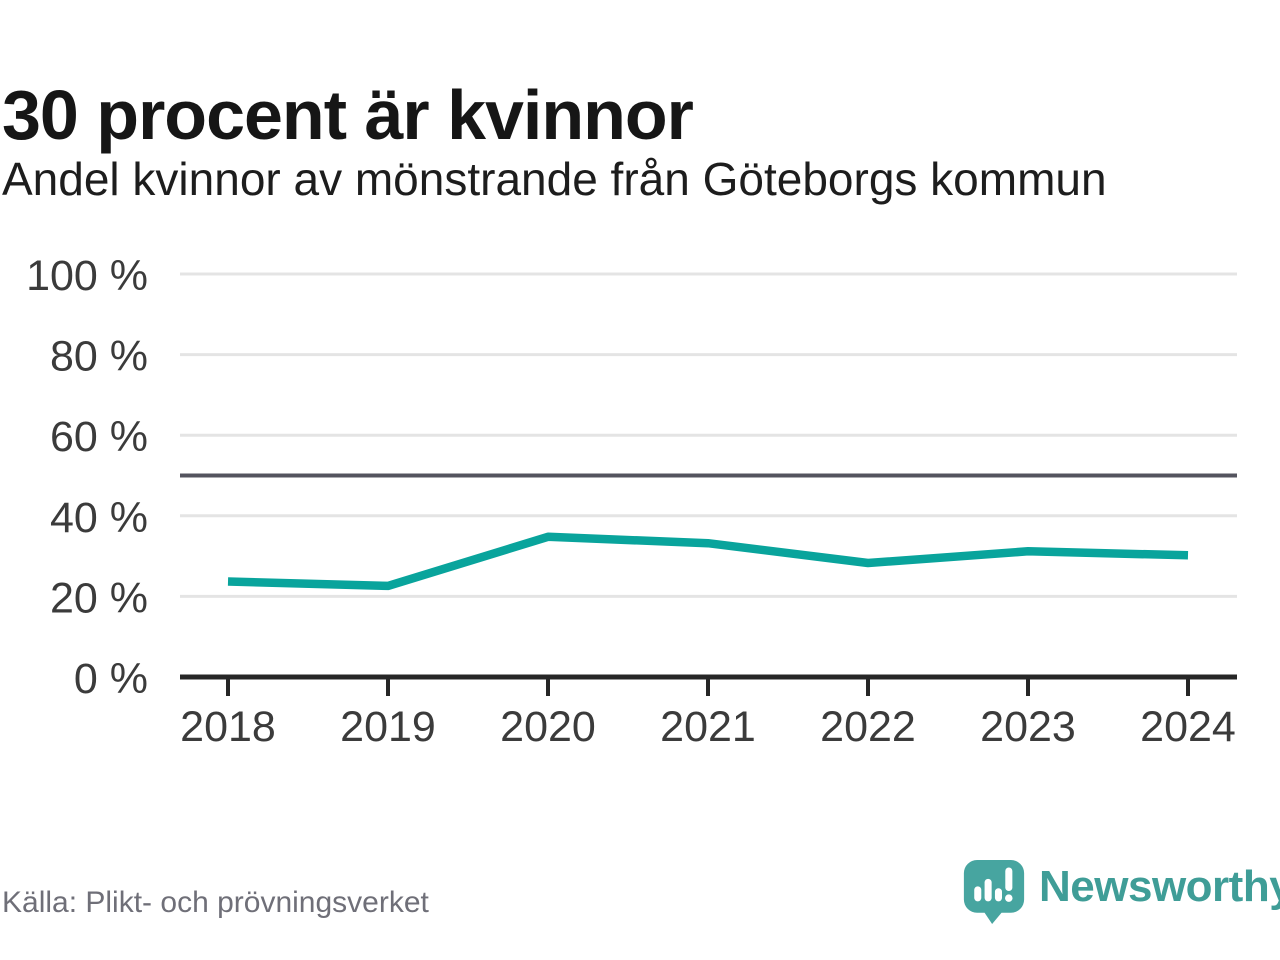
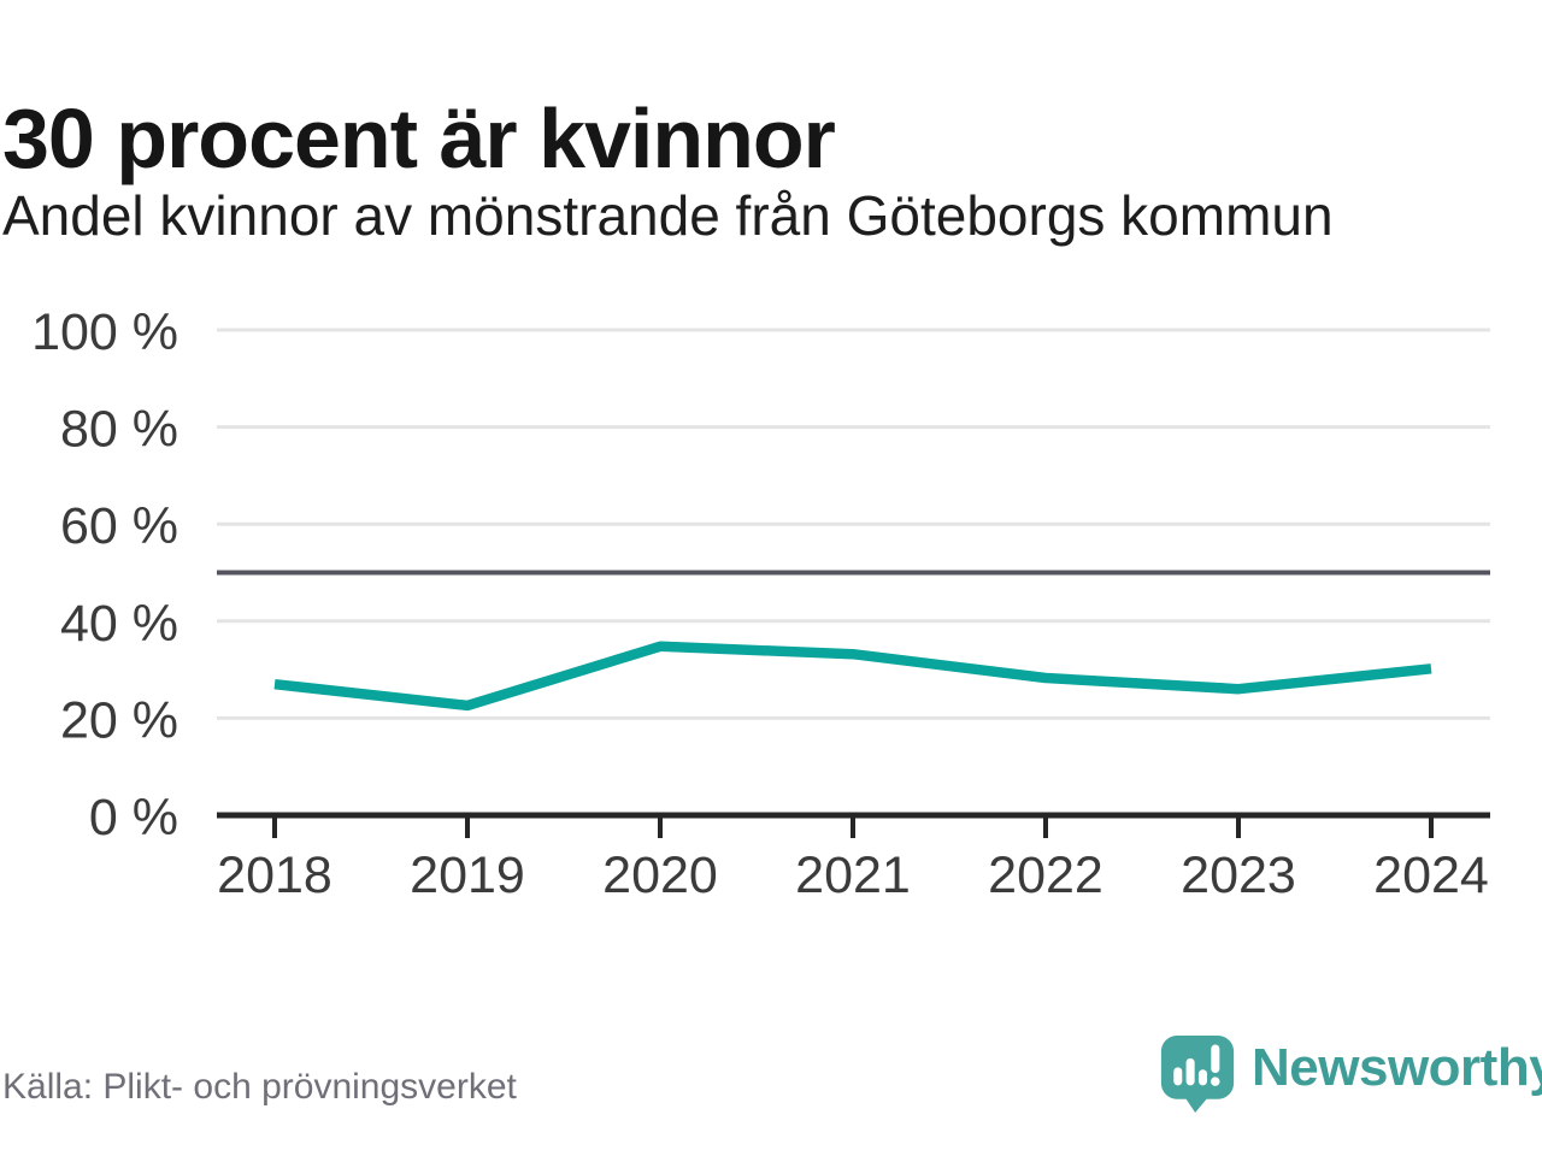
2018: 24% -> 27%
2023: 31% -> 26%
